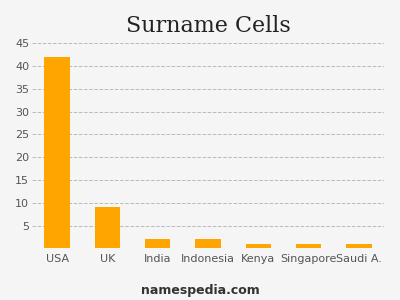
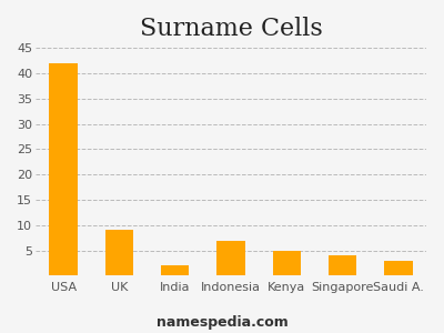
Indonesia: 2 -> 7
Kenya: 1 -> 5
Singapore: 1 -> 4
Saudi A.: 1 -> 3
